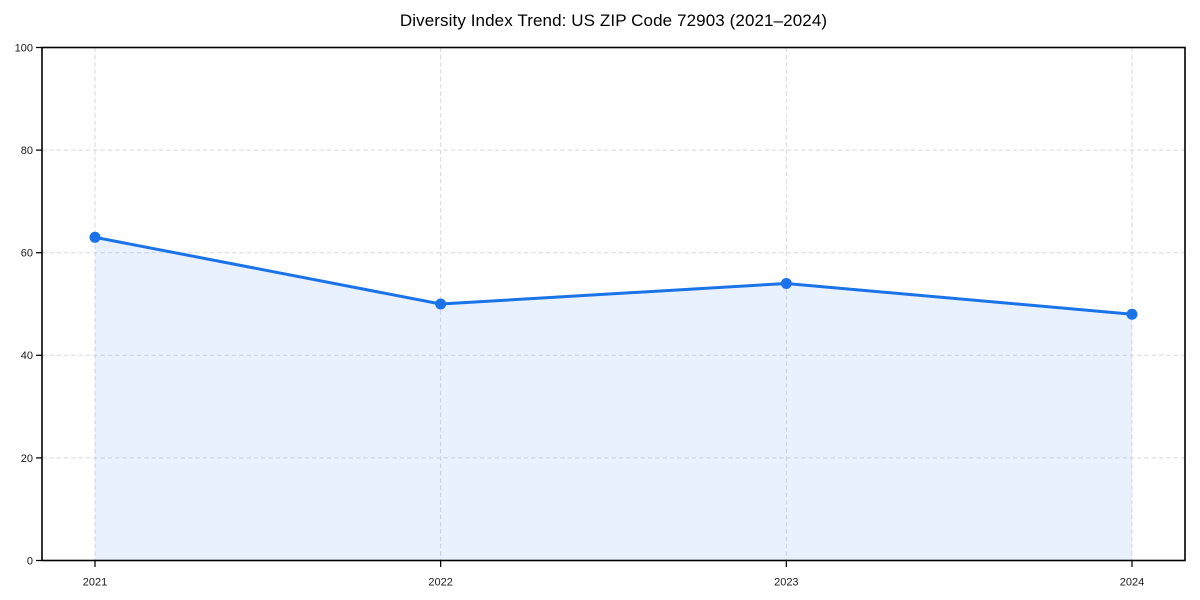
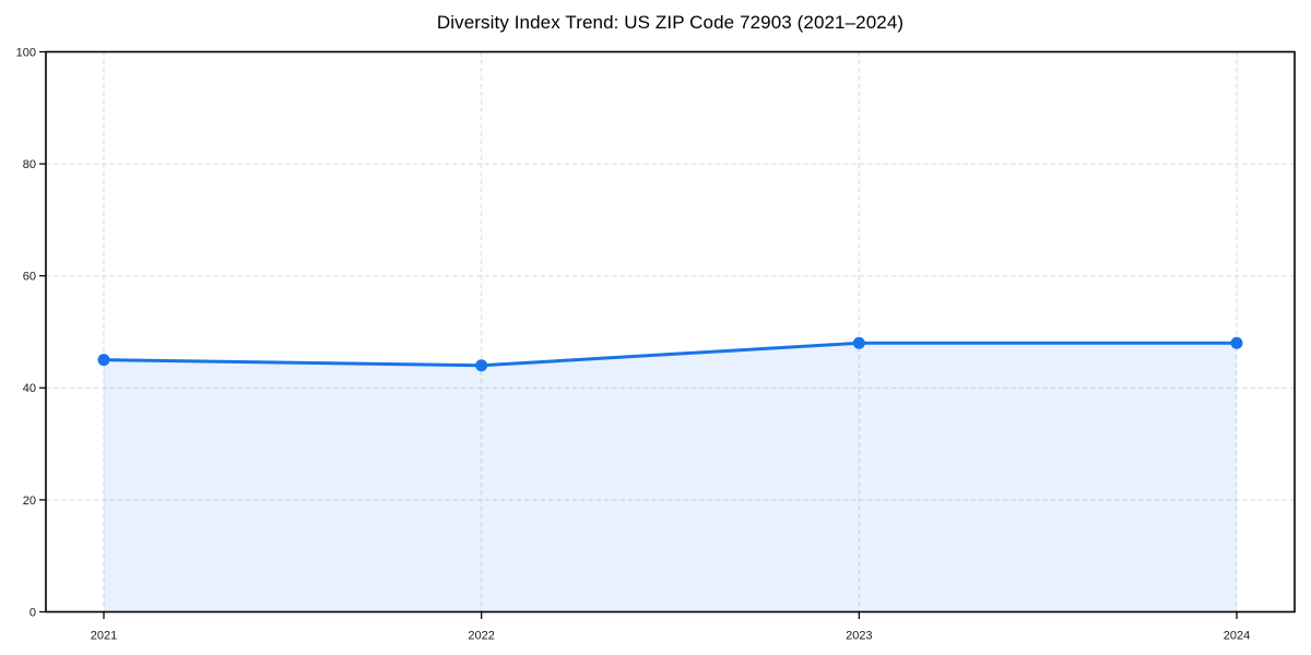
2021: 63 -> 45
2022: 50 -> 44
2023: 54 -> 48
